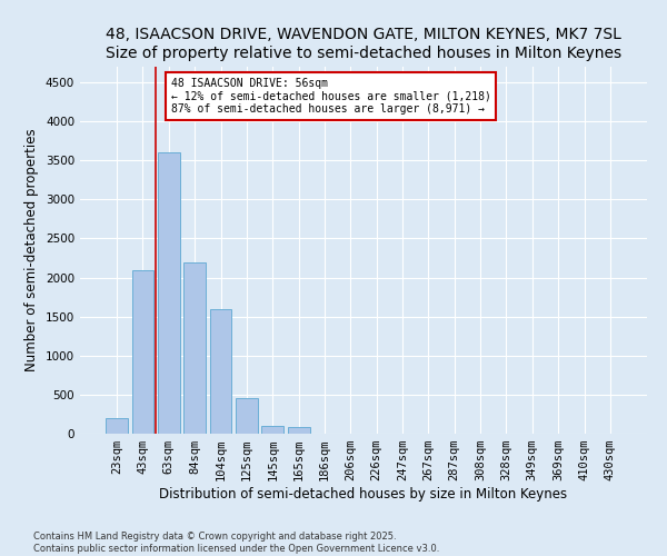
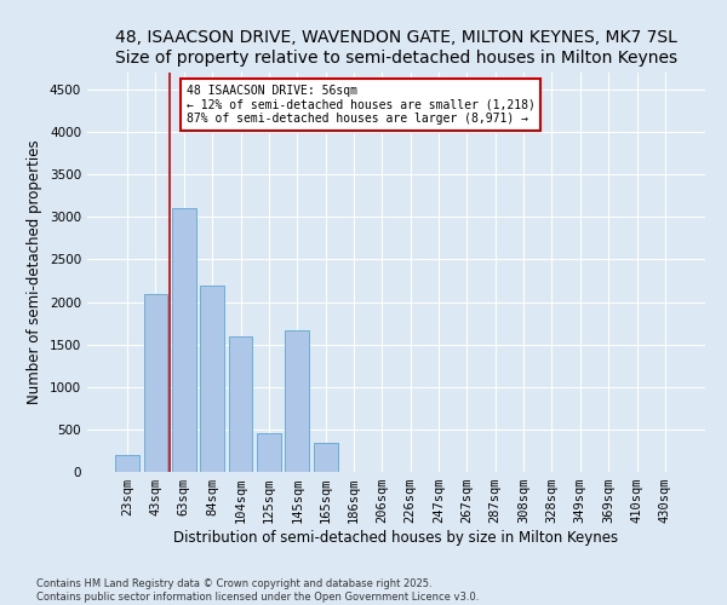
63sqm: 3600 -> 3100
145sqm: 100 -> 1660
165sqm: 80 -> 340
